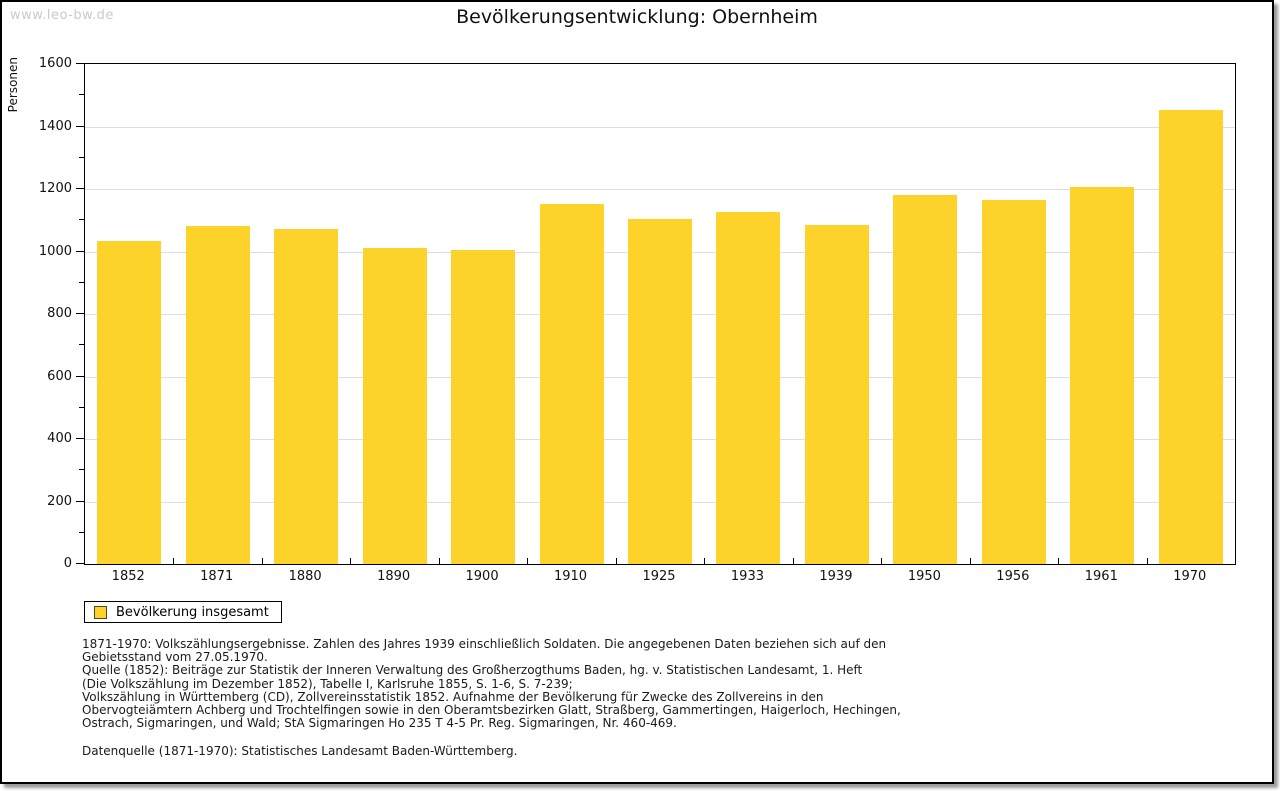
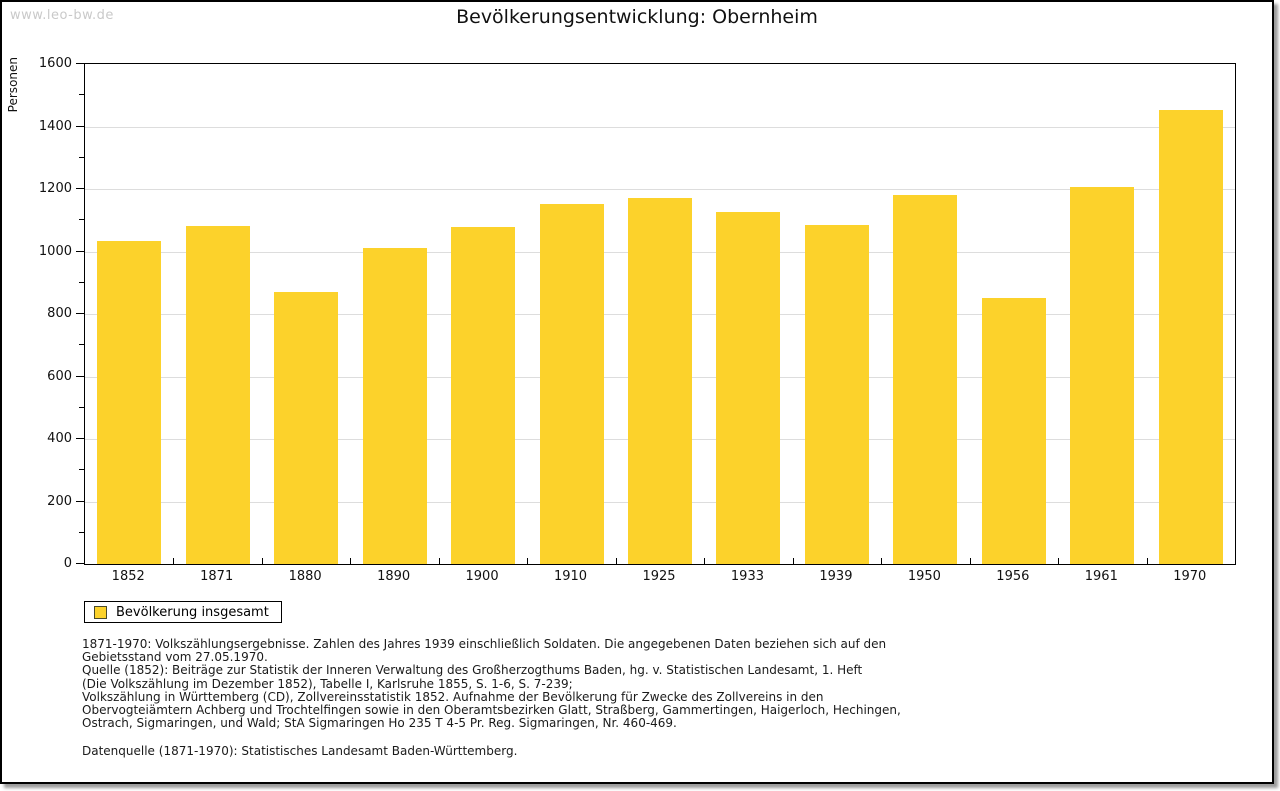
1880: 1070 -> 870
1900: 1000 -> 1080
1925: 1100 -> 1170
1956: 1160 -> 850
